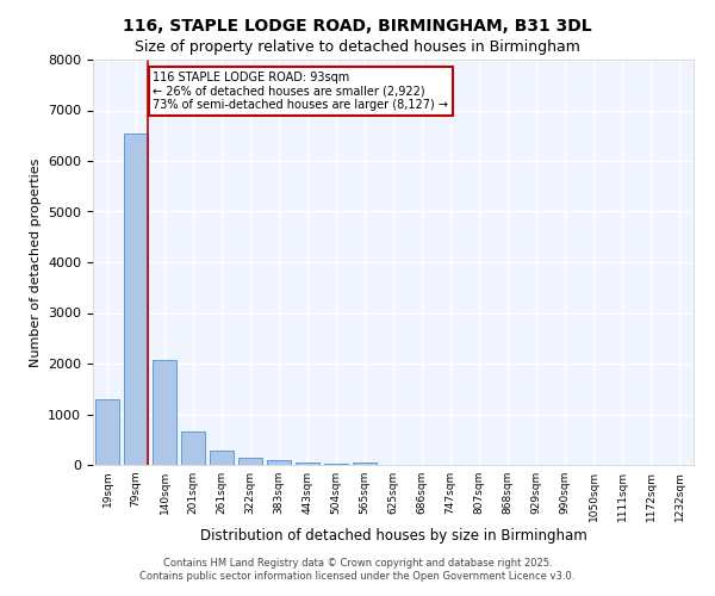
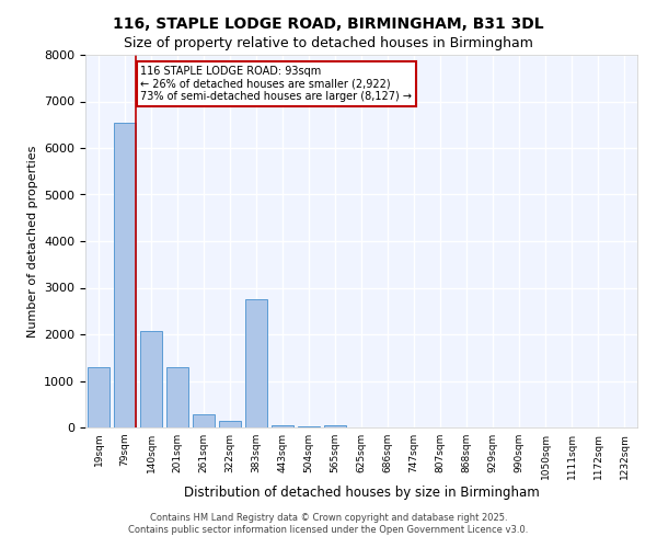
201sqm: 650 -> 1300
383sqm: 100 -> 2750
